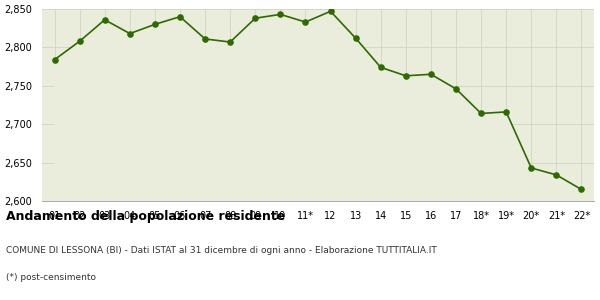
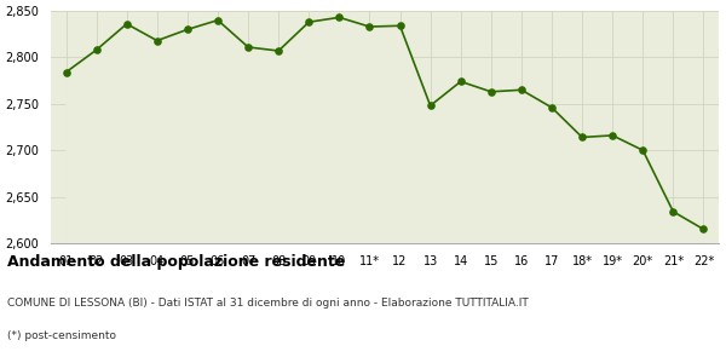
12: 2,847 -> 2,834
13: 2,812 -> 2,748
20*: 2,643 -> 2,700
